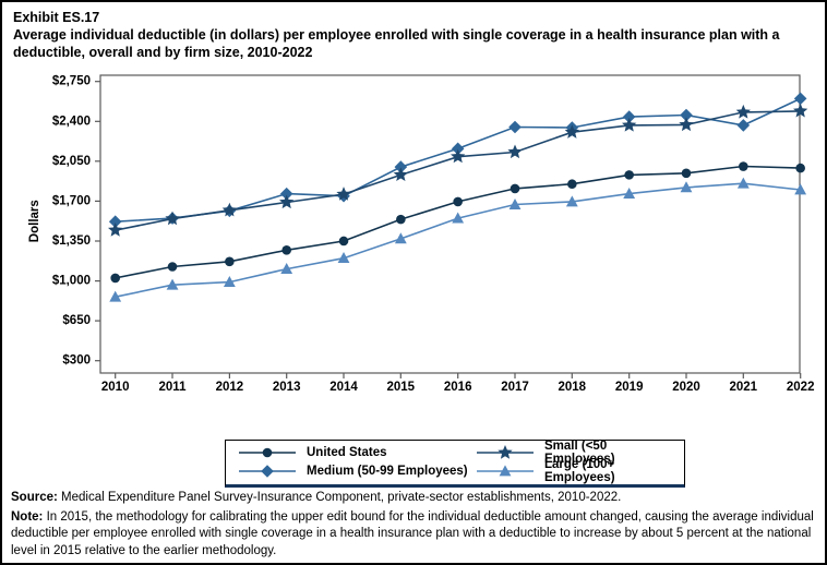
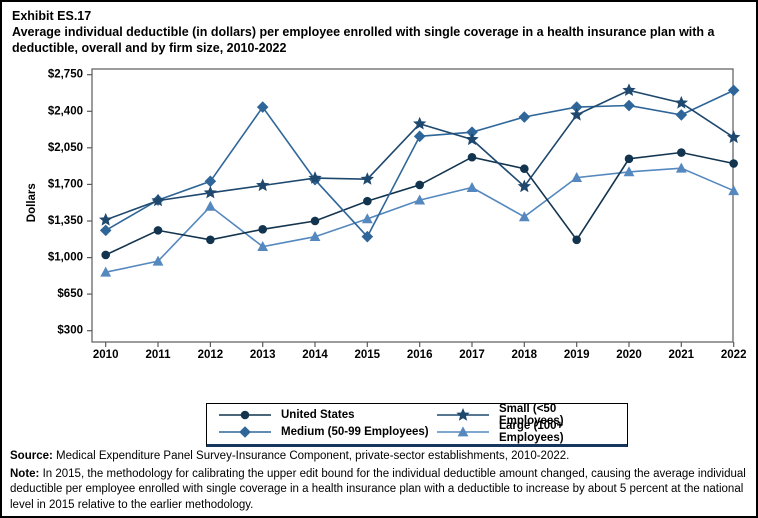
Medium (50-99 Employees)/2010: $1520 -> $1260
Small (<50 Employees)/2010: $1440 -> $1360
United States/2011: $1120 -> $1260
Medium (50-99 Employees)/2012: $1620 -> $1730
Large (100+ Employees)/2012: $990 -> $1490
Medium (50-99 Employees)/2013: $1760 -> $2440
Medium (50-99 Employees)/2015: $2000 -> $1200
Small (<50 Employees)/2015: $1930 -> $1750
Small (<50 Employees)/2016: $2090 -> $2280
United States/2017: $1810 -> $1960
Medium (50-99 Employees)/2017: $2350 -> $2200
Small (<50 Employees)/2018: $2300 -> $1680
Large (100+ Employees)/2018: $1700 -> $1390
United States/2019: $1930 -> $1170
Small (<50 Employees)/2020: $2370 -> $2600
United States/2022: $1990 -> $1900
Small (<50 Employees)/2022: $2490 -> $2150
Large (100+ Employees)/2022: $1800 -> $1640
